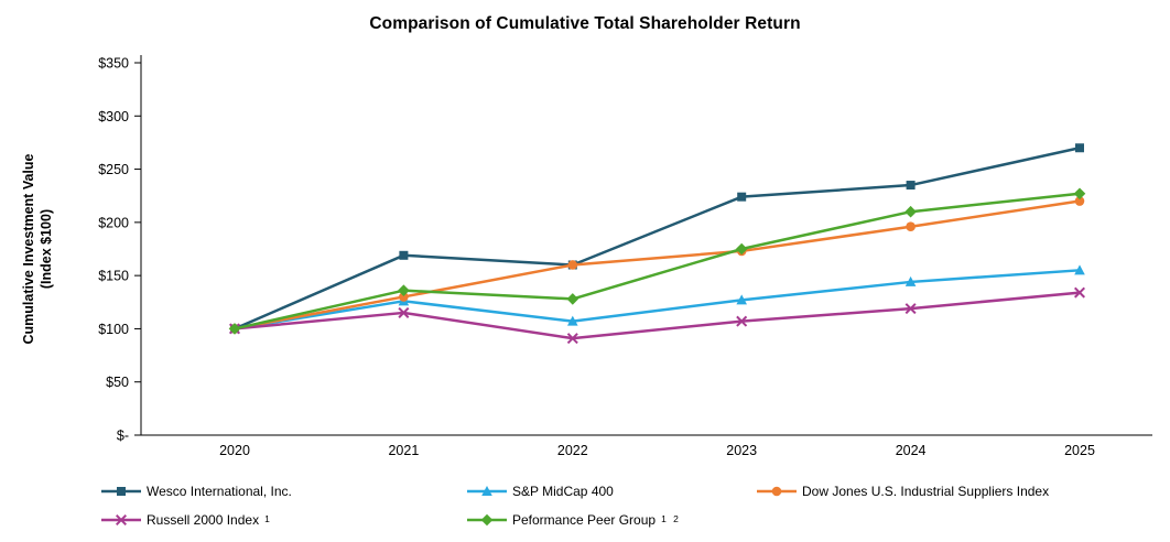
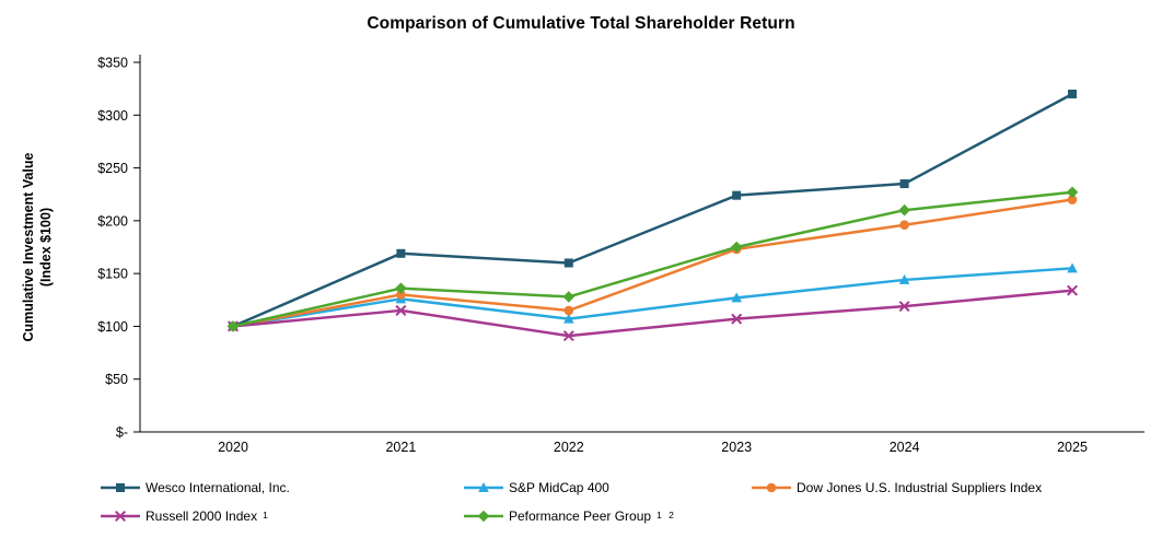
Dow Jones U.S. Industrial Suppliers Index/2022: $160 -> $120
Wesco International, Inc./2025: $270 -> $320
